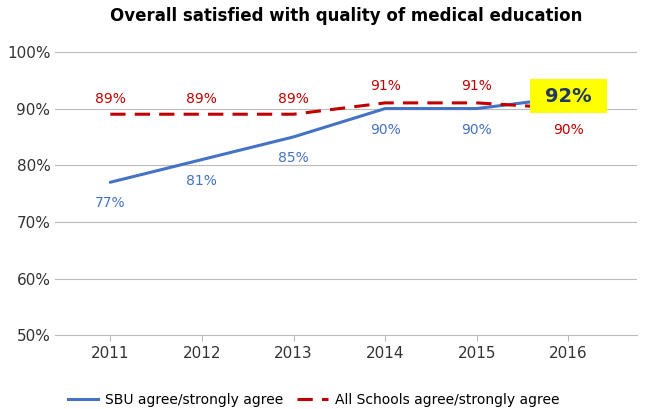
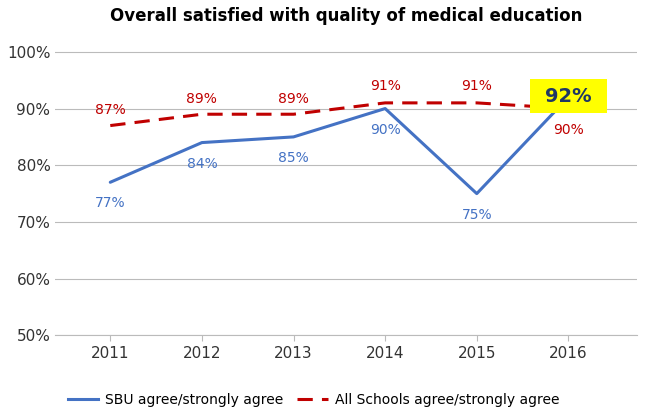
All Schools agree/strongly agree/2011: 89% -> 87%
SBU agree/strongly agree/2012: 81% -> 84%
SBU agree/strongly agree/2015: 90% -> 75%
